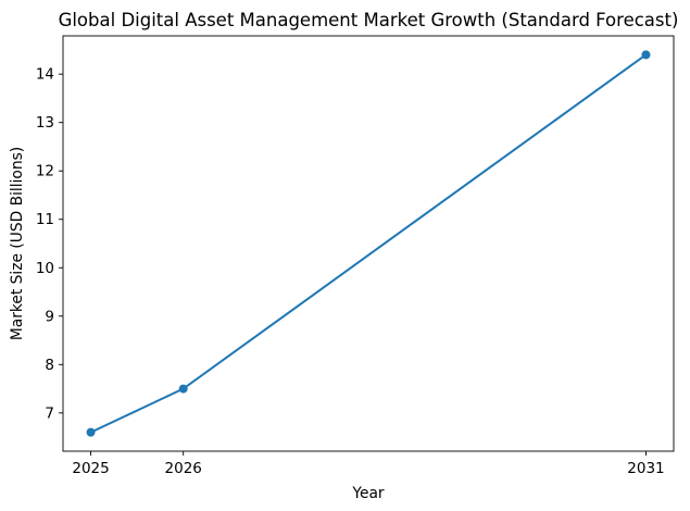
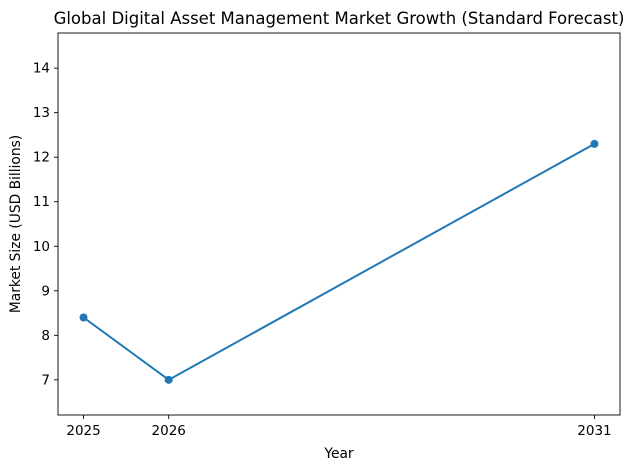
2025: 6.6 -> 8.4
2026: 7.5 -> 7.0
2031: 14.4 -> 12.3
